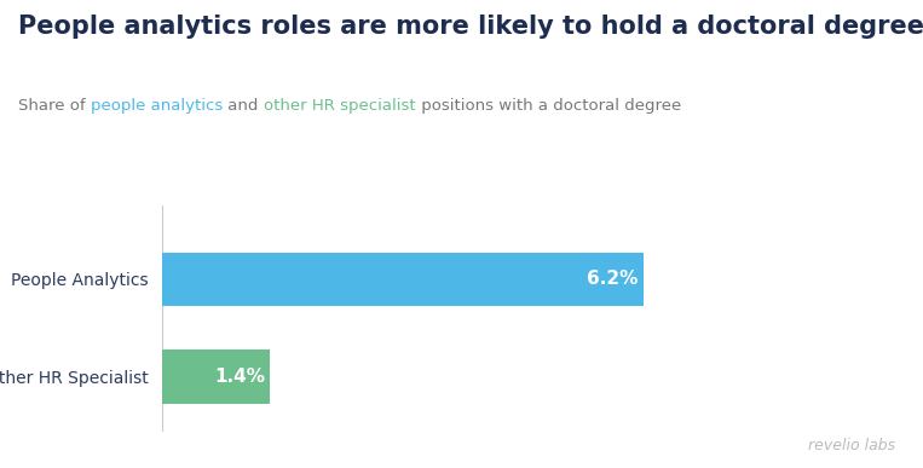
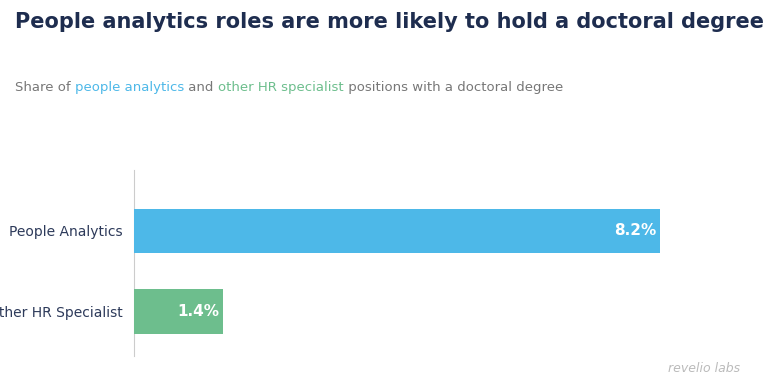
People Analytics: 6.2% -> 8.2%
